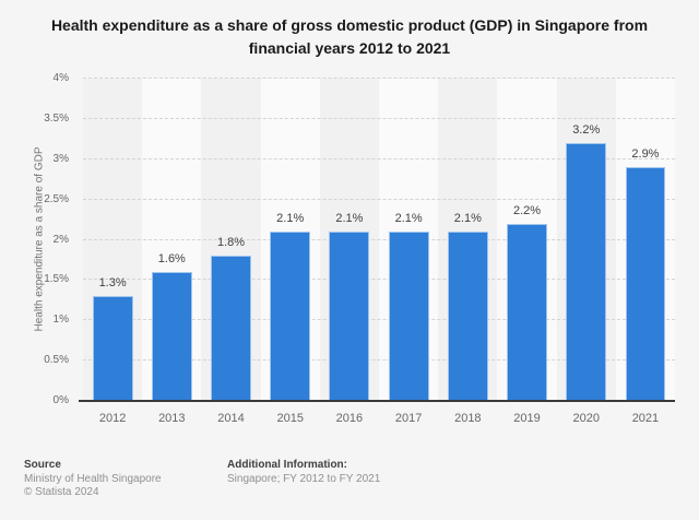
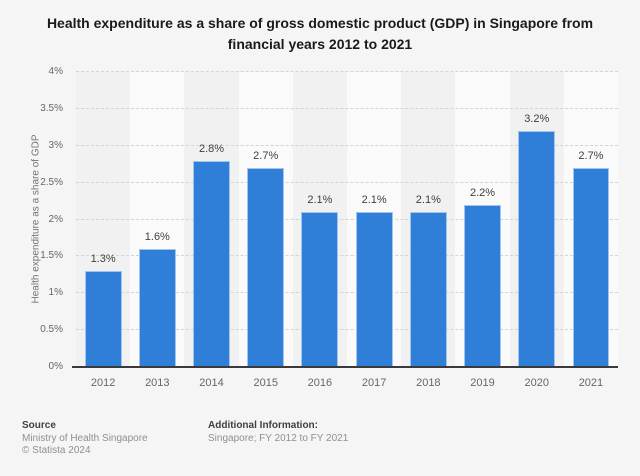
2014: 1.8% -> 2.8%
2015: 2.1% -> 2.7%
2021: 2.9% -> 2.7%
